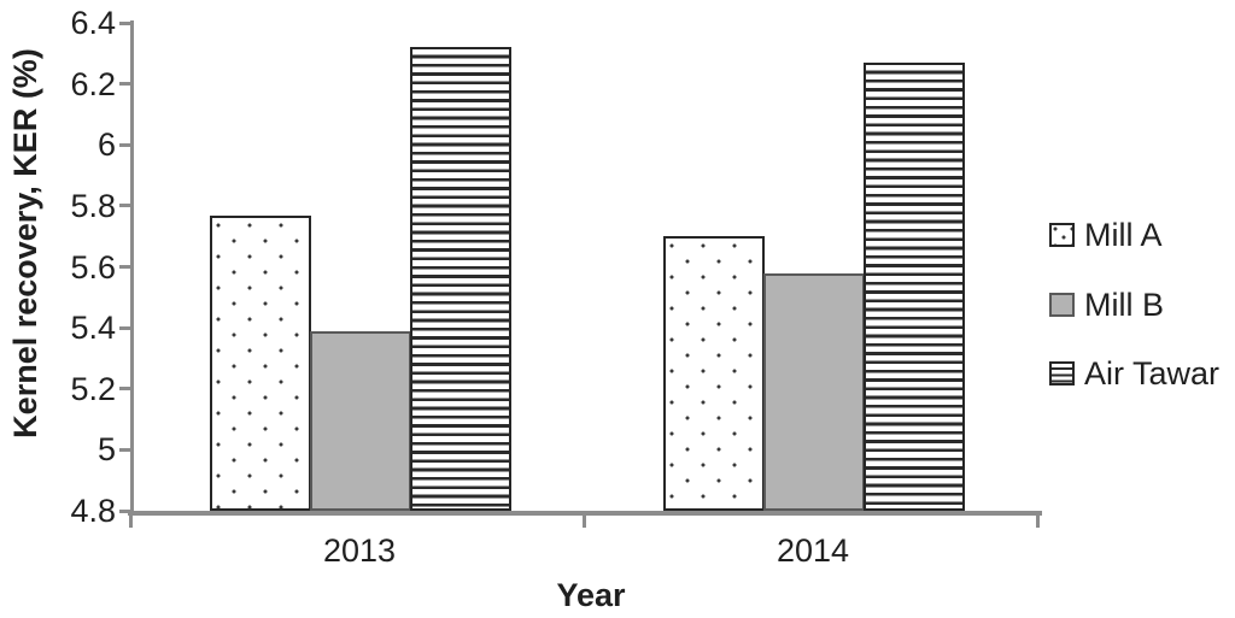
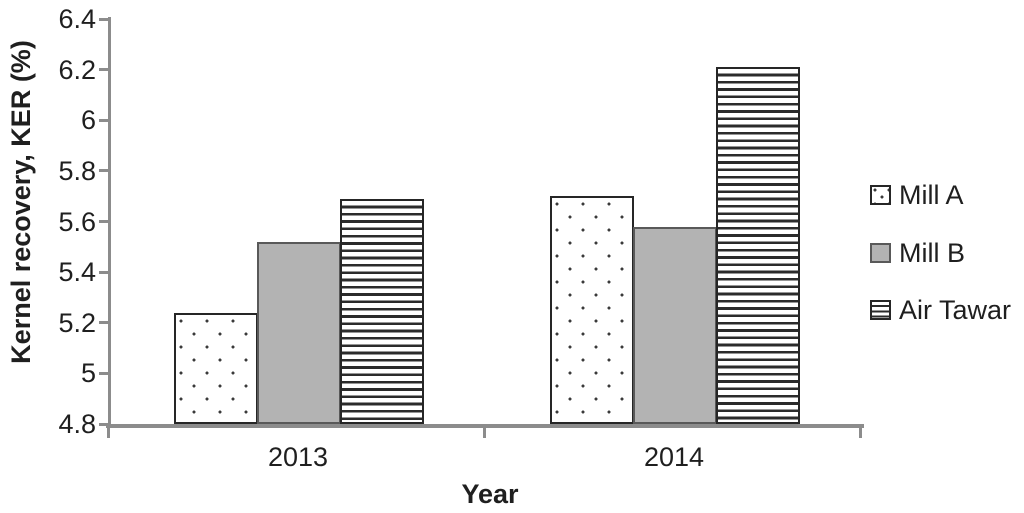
Mill A/2013: 5.77 -> 5.24
Mill B/2013: 5.39 -> 5.52
Air Tawar/2013: 6.32 -> 5.69
Air Tawar/2014: 6.27 -> 6.21
